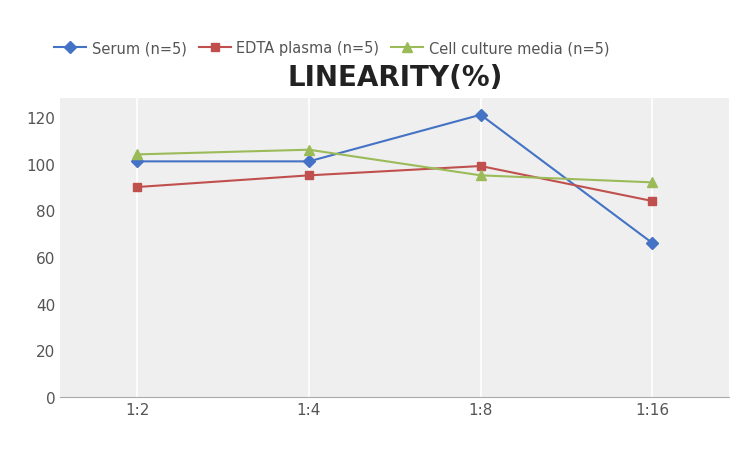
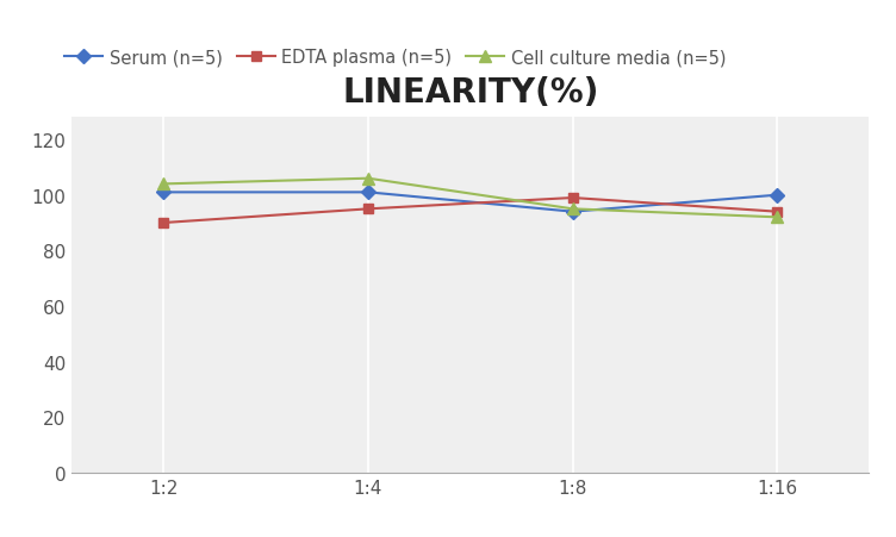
Serum (n=5)/1:8: 121 -> 94
Serum (n=5)/1:16: 66 -> 100
EDTA plasma (n=5)/1:16: 84 -> 94
